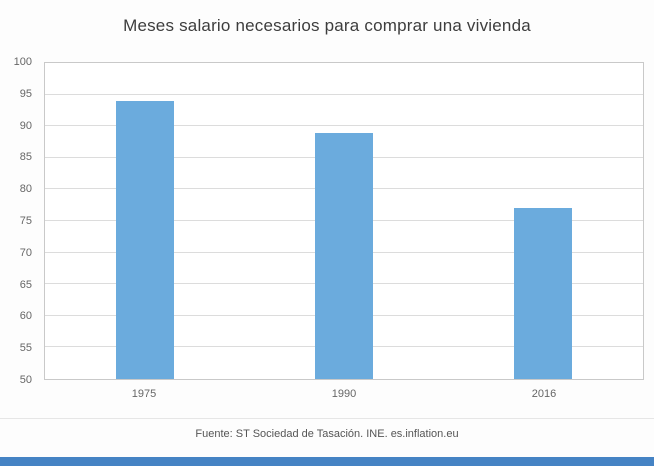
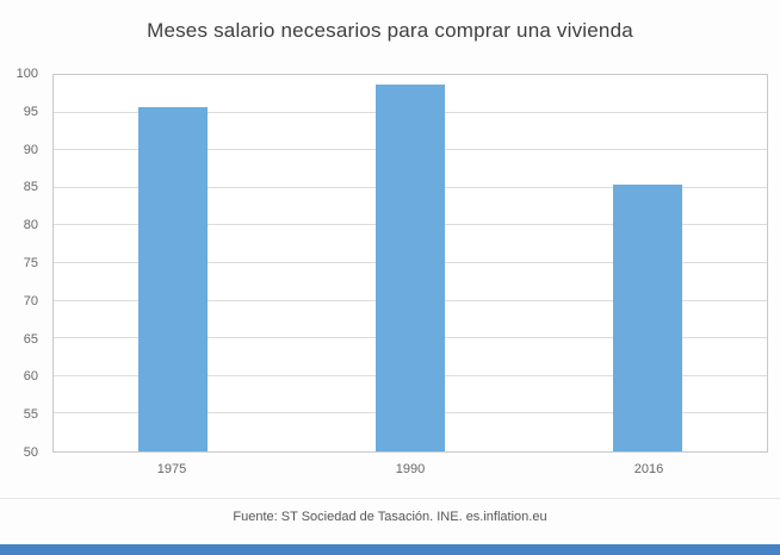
1975: 94 -> 96
1990: 89 -> 99
2016: 77 -> 86
